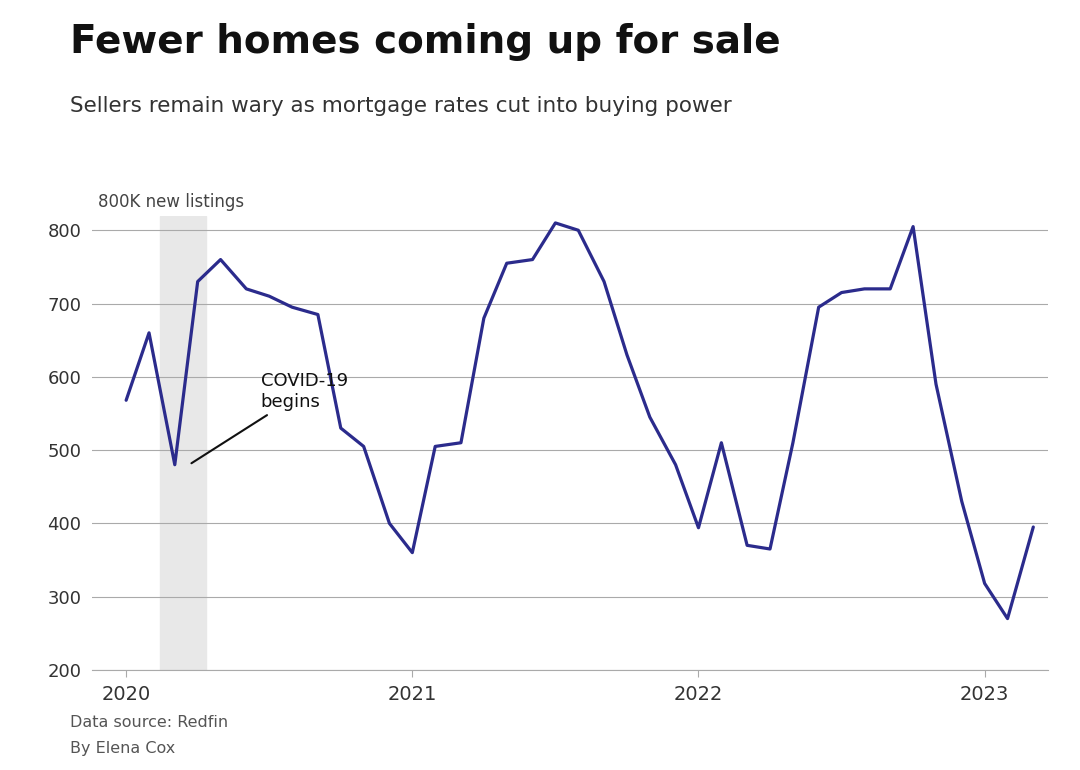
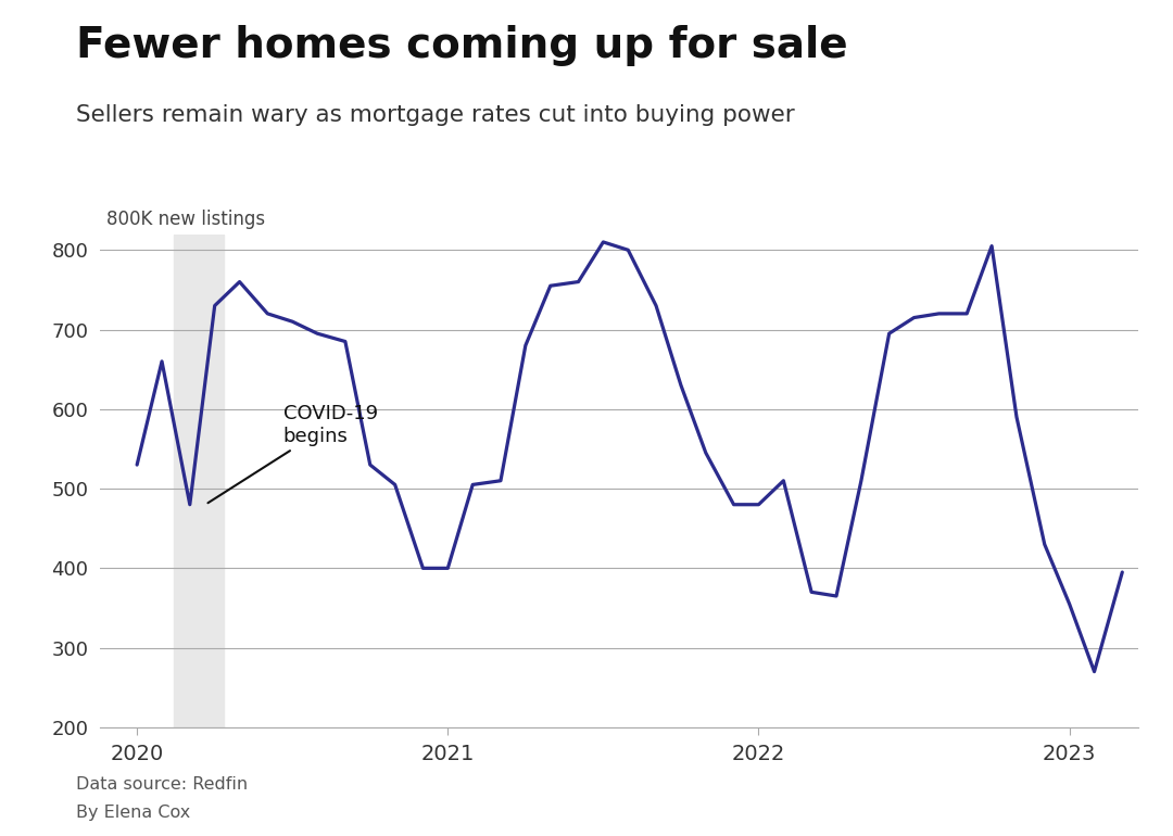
2020: 568 -> 530
2021: 360 -> 400
2022: 394 -> 480
2023: 318 -> 355
